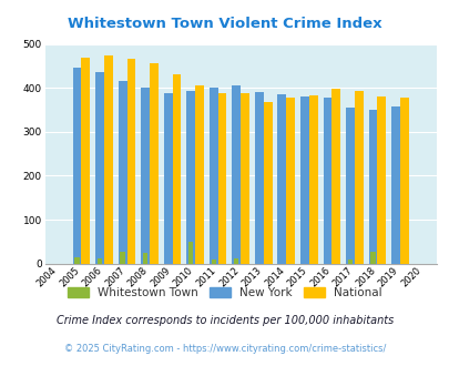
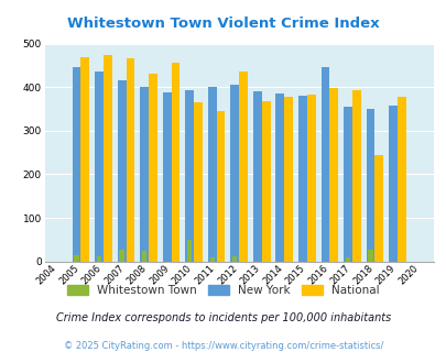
National/2008: 455 -> 430
National/2009: 431 -> 455
National/2010: 405 -> 365
National/2011: 388 -> 345
National/2012: 387 -> 435
New York/2016: 378 -> 445
National/2018: 381 -> 245
